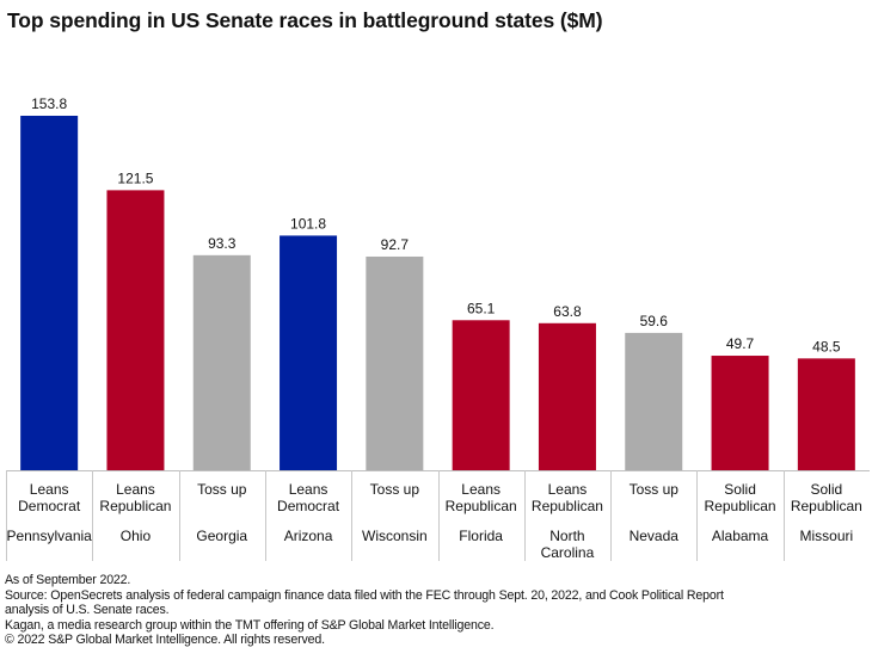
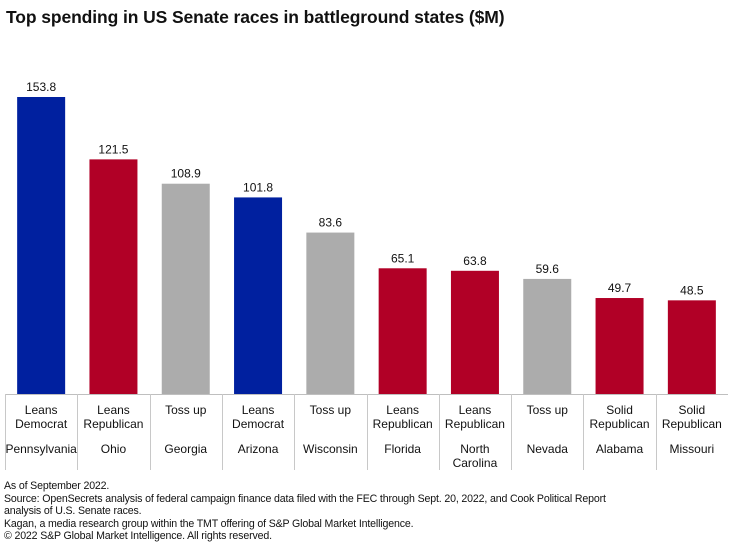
Georgia: 93.3 -> 108.9
Wisconsin: 92.7 -> 83.6
